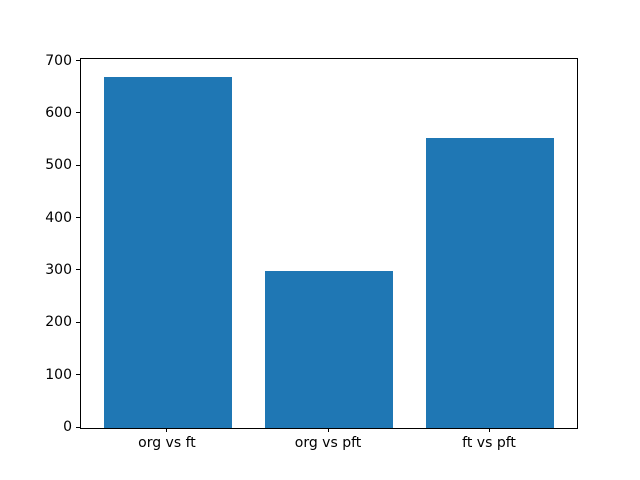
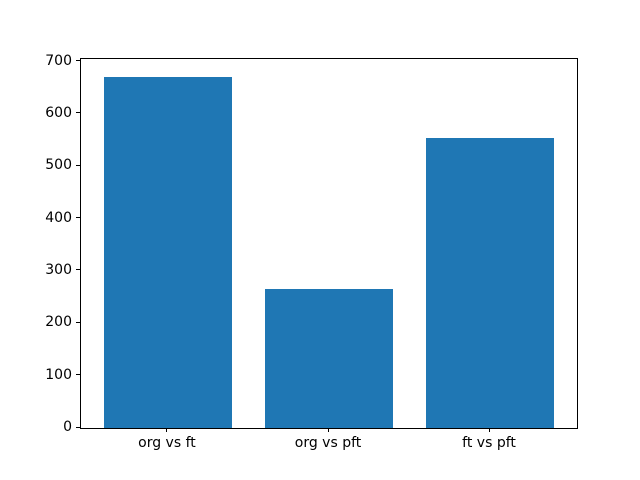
org vs pft: 300 -> 260
